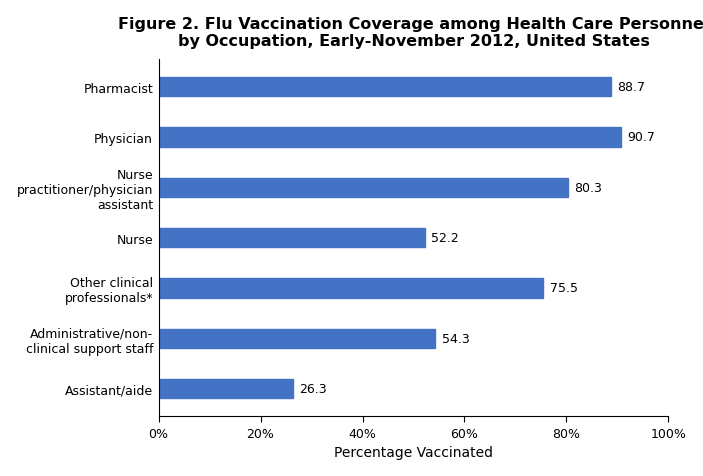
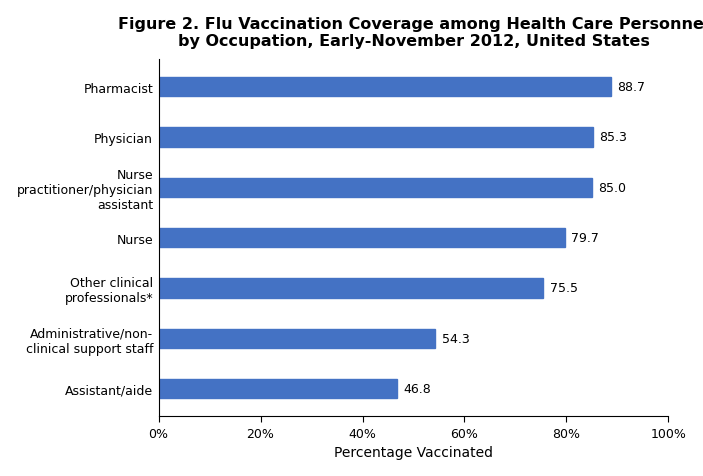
Physician: 90.7 -> 85.3
Nurse practitioner/physician assistant: 80.3 -> 85.0
Nurse: 52.2 -> 79.7
Assistant/aide: 26.3 -> 46.8
